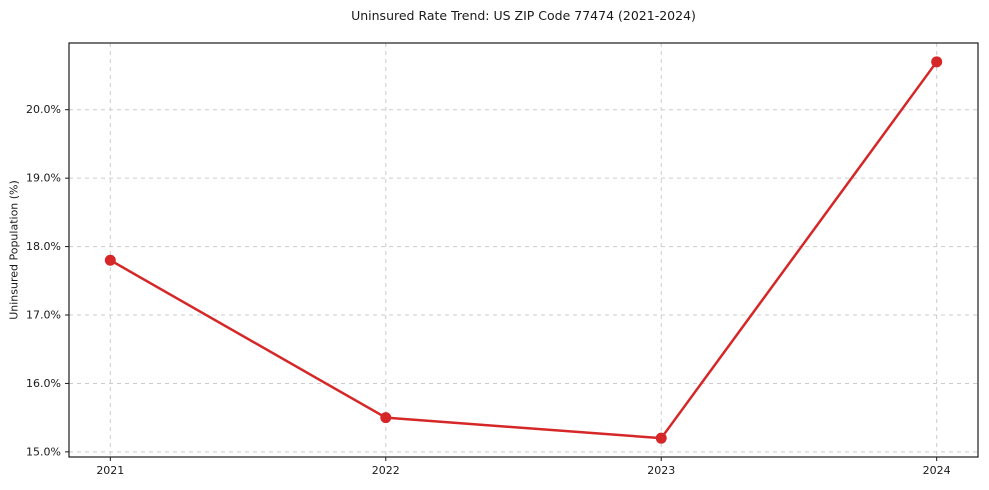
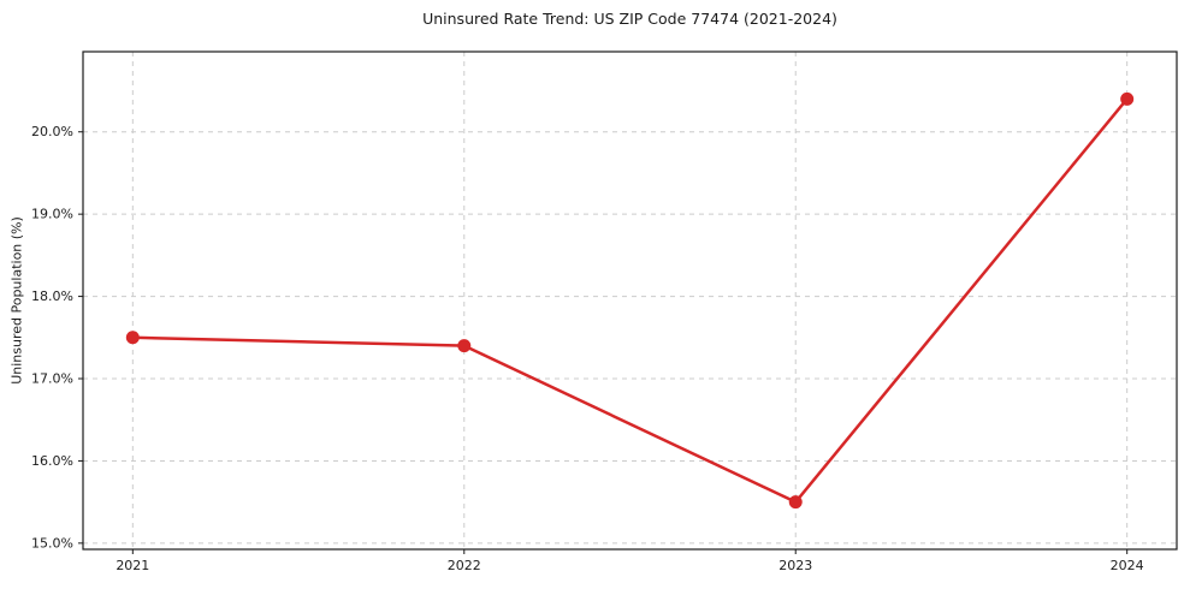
2021: 17.8% -> 17.5%
2022: 15.5% -> 17.4%
2023: 15.2% -> 15.5%
2024: 20.7% -> 20.4%
